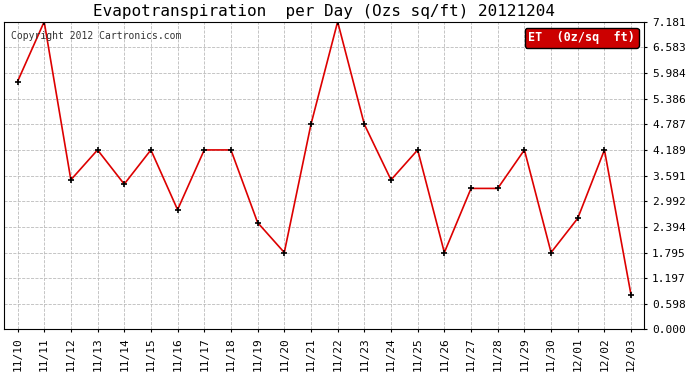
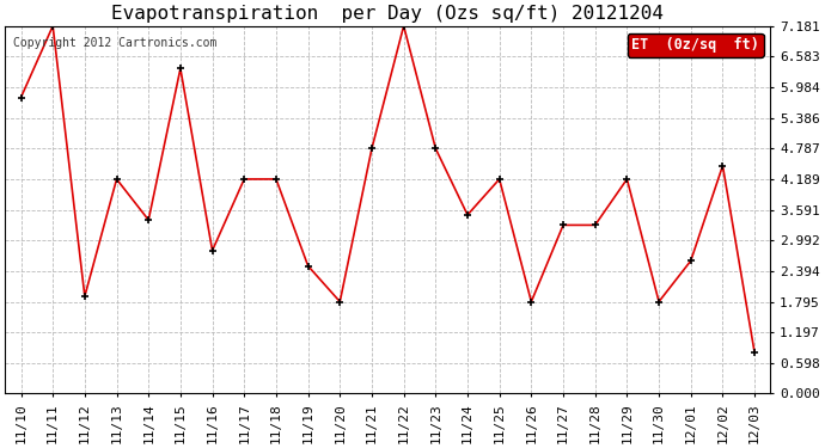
11/12: 3.49 -> 1.90
11/15: 4.19 -> 6.35
12/02: 4.19 -> 4.45
